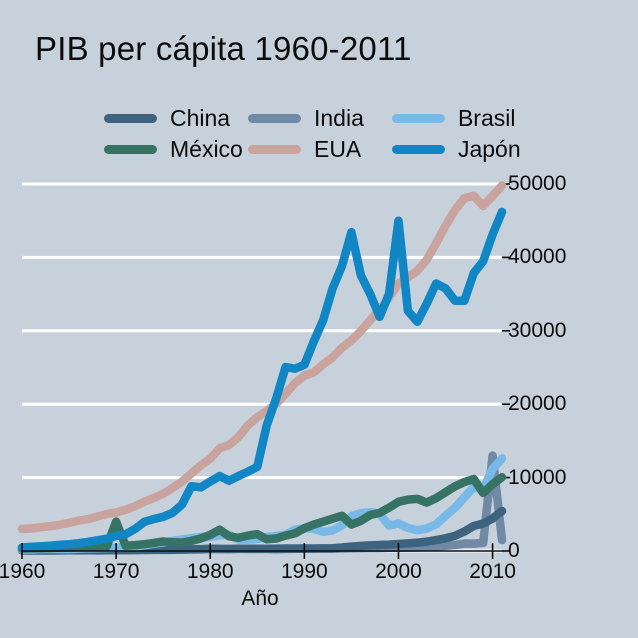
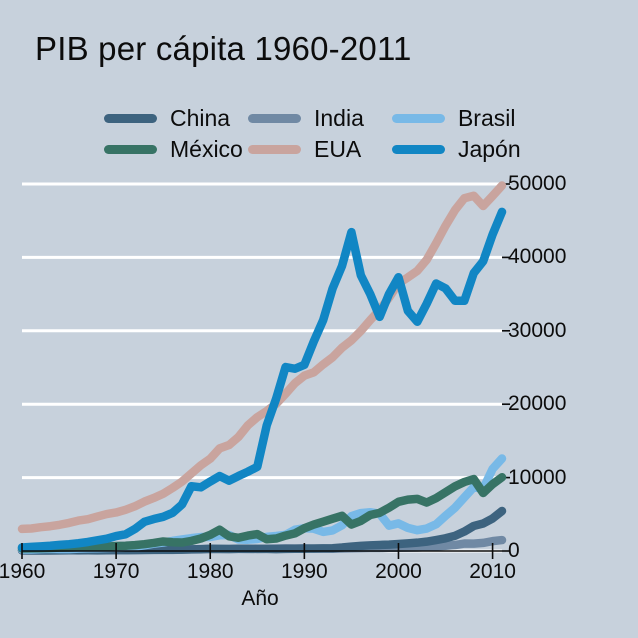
México/1970: 4000 -> 1000
Japón/2000: 45000 -> 37000
India/2010: 13000 -> 1000
